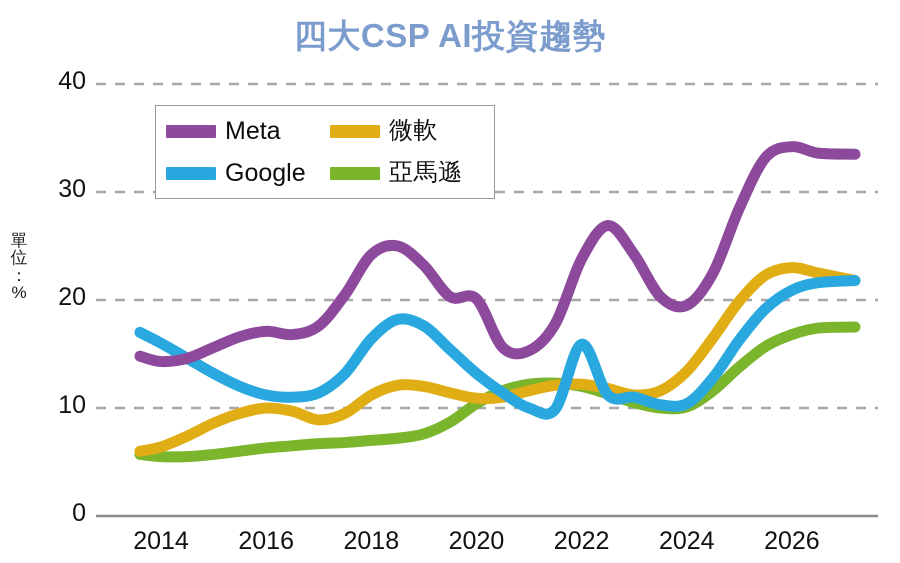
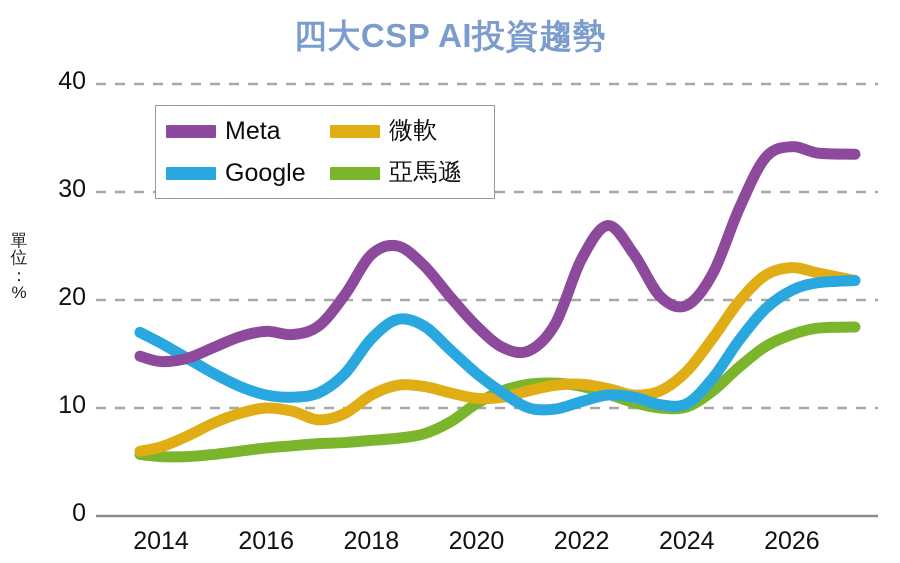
Meta/2020: 20.1 -> 17.6
Google/2022: 15.9 -> 10.6
